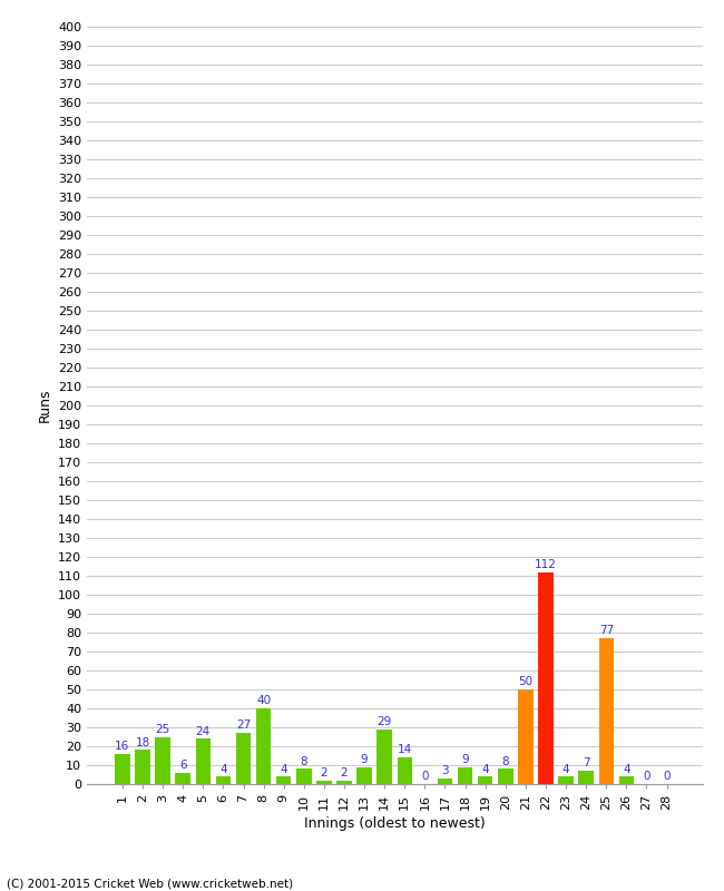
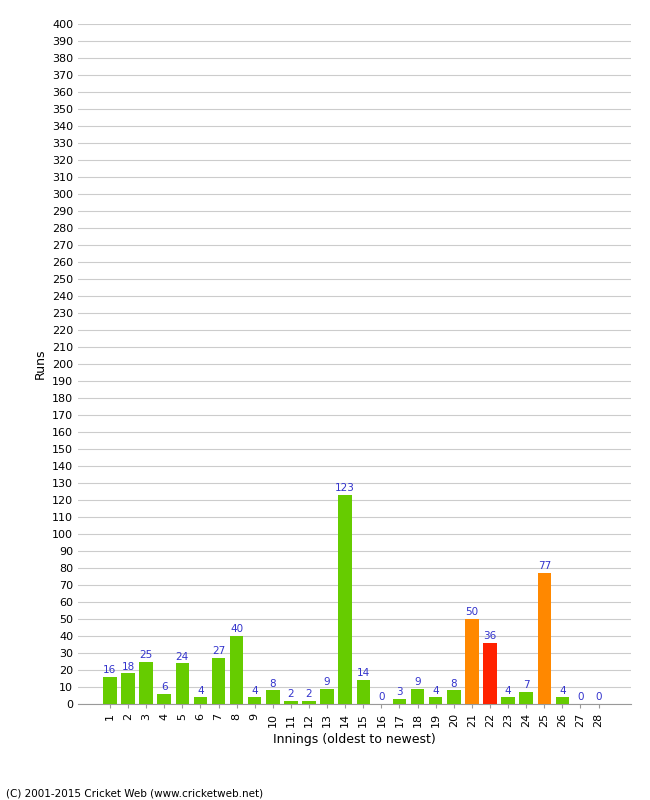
14: 29 -> 123
22: 112 -> 36
